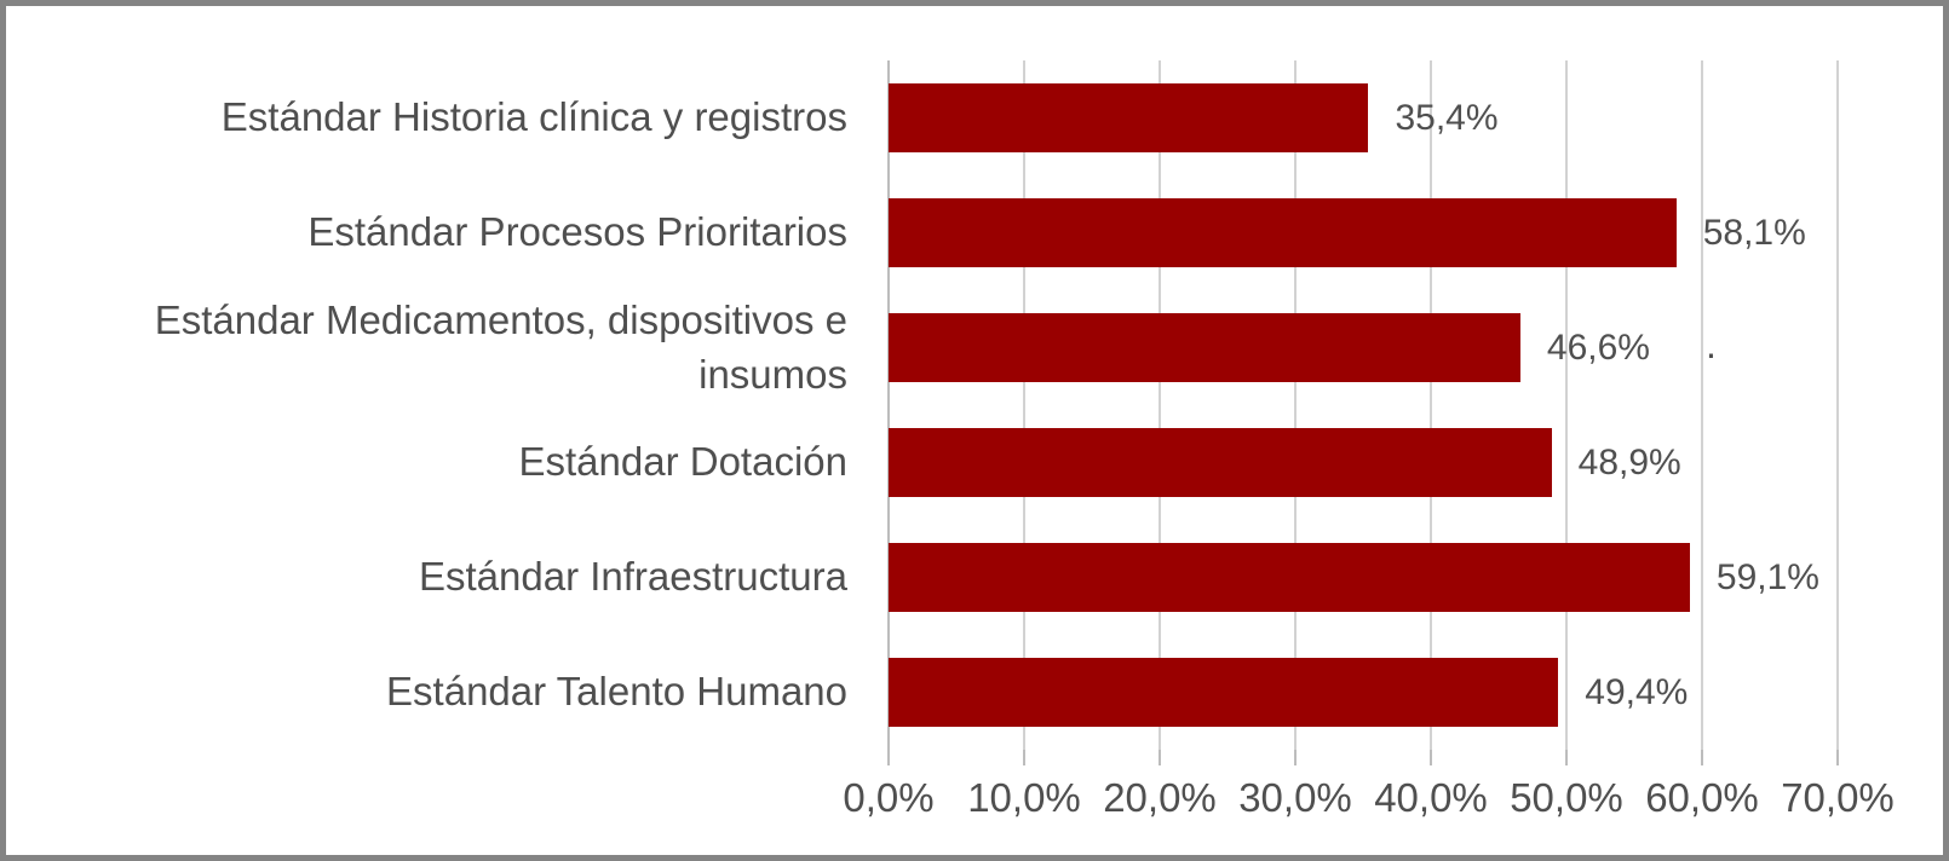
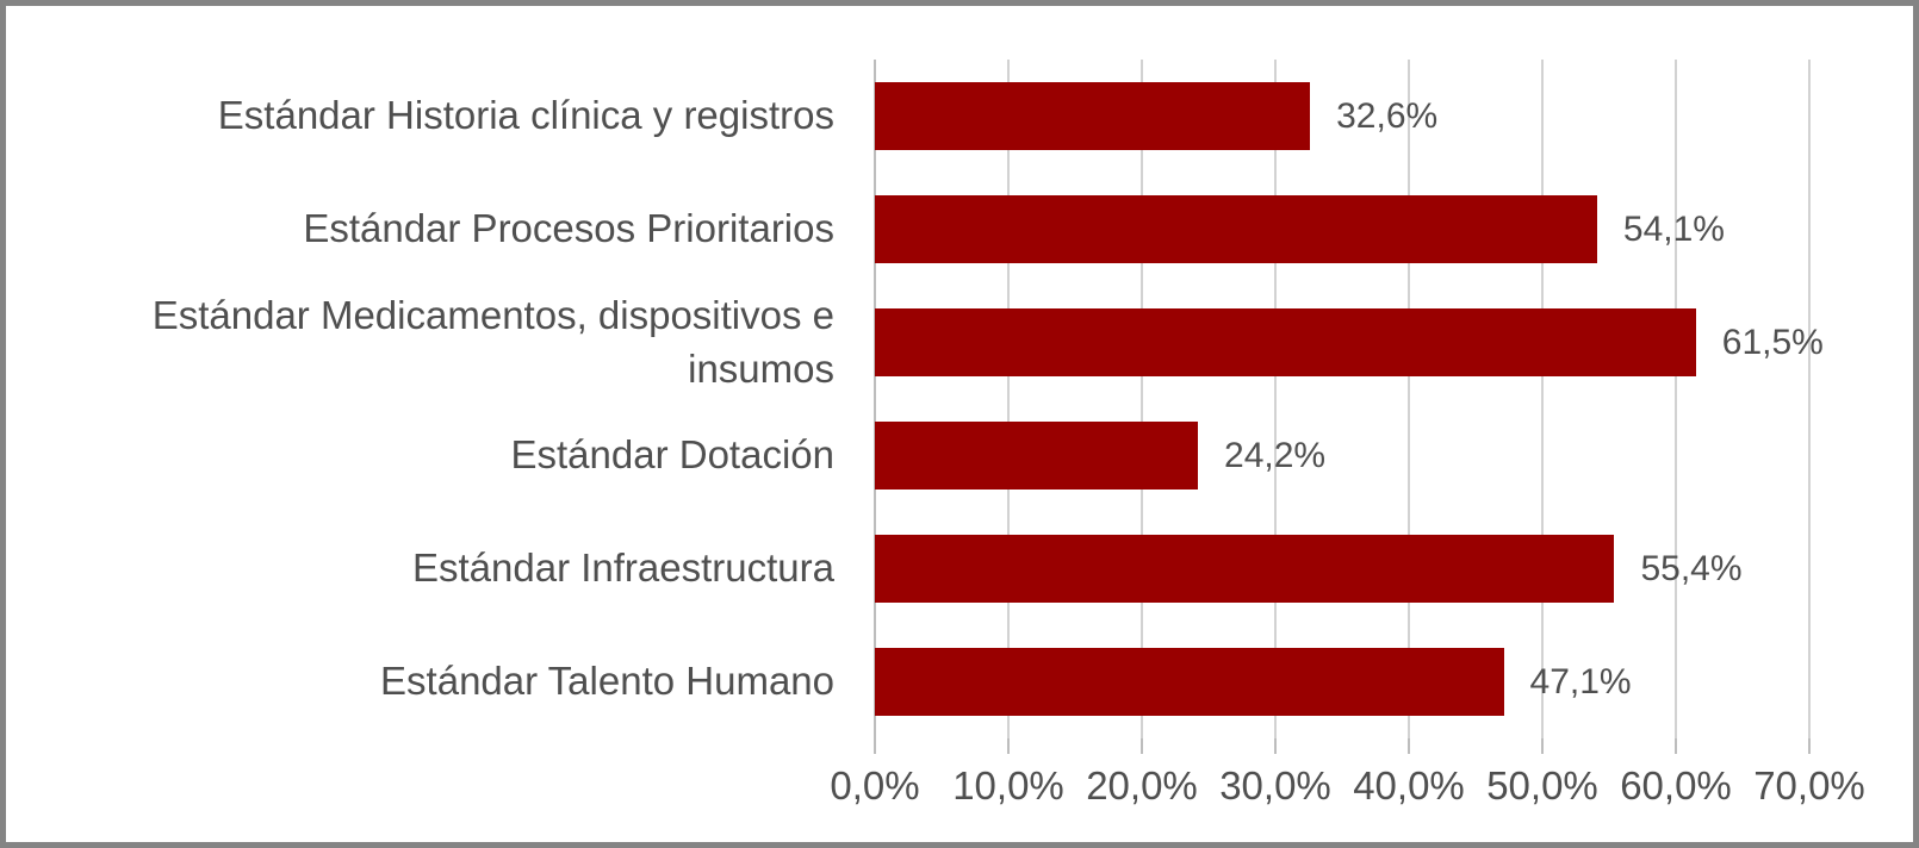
Estándar Historia clínica y registros: 35,4% -> 32,6%
Estándar Procesos Prioritarios: 58,1% -> 54,1%
Estándar Medicamentos, dispositivos e insumos: 46,6% -> 61,5%
Estándar Dotación: 48,9% -> 24,2%
Estándar Infraestructura: 59,1% -> 55,4%
Estándar Talento Humano: 49,4% -> 47,1%
